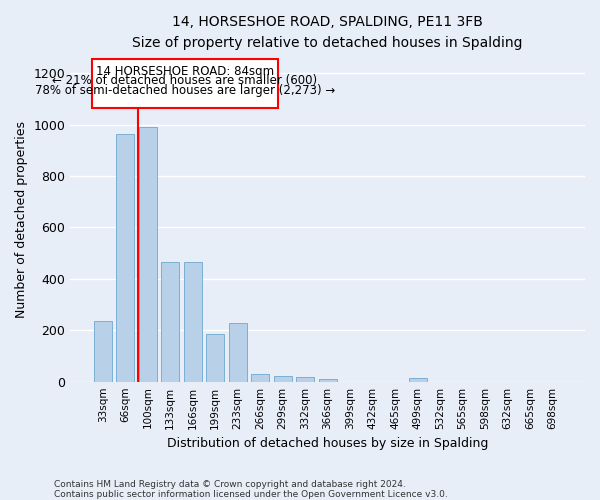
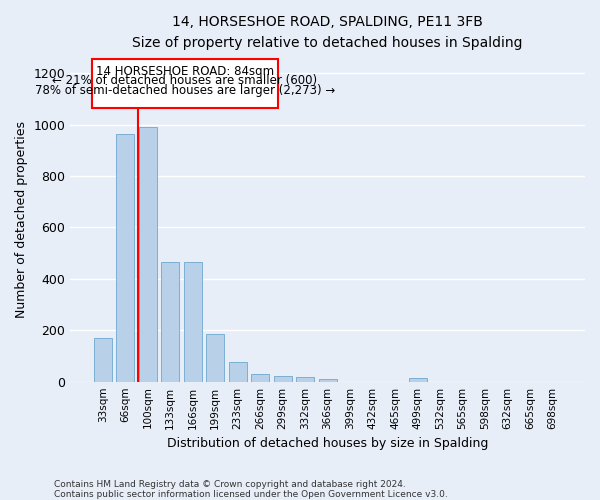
33sqm: 235 -> 170
233sqm: 230 -> 75
